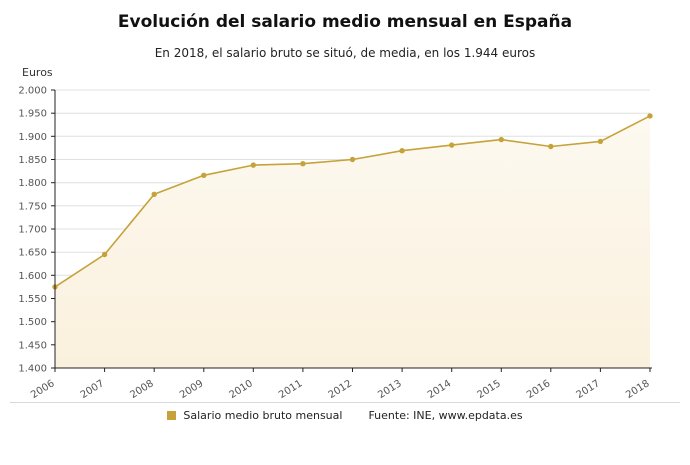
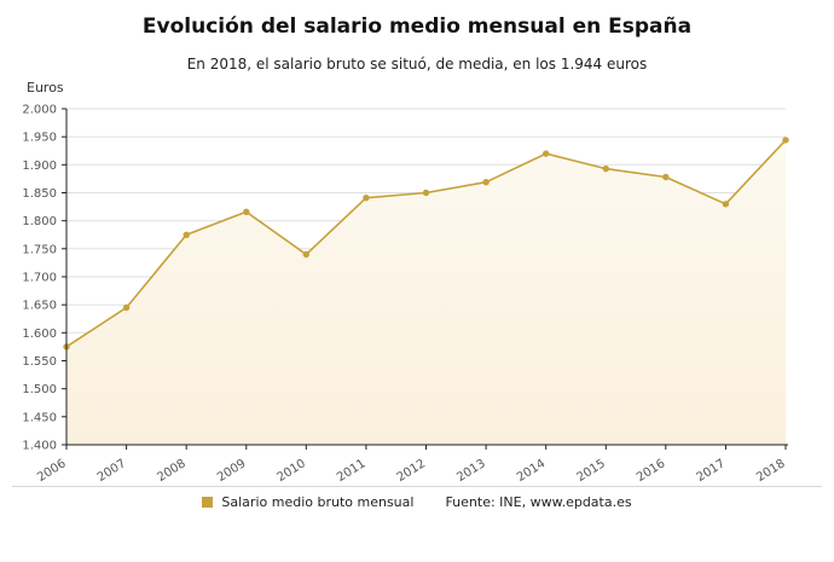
2010: 1840 -> 1740
2014: 1880 -> 1920
2017: 1890 -> 1830
